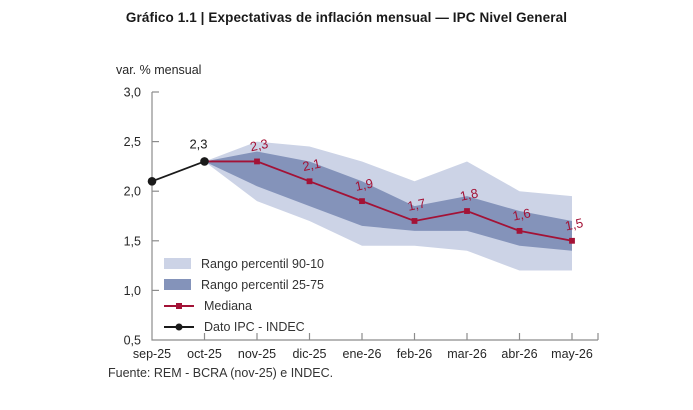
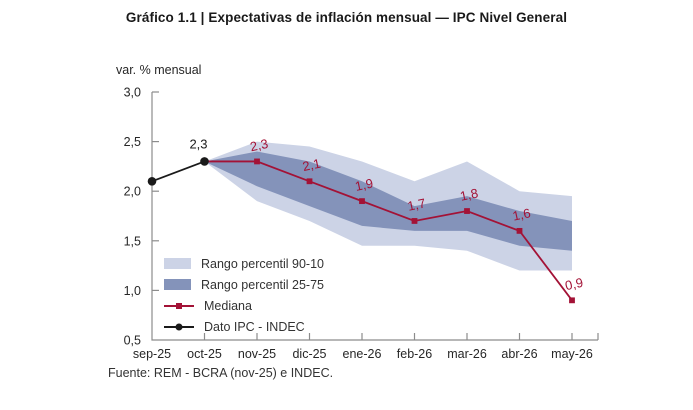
Mediana/may-26: 1,5 -> 0,9
